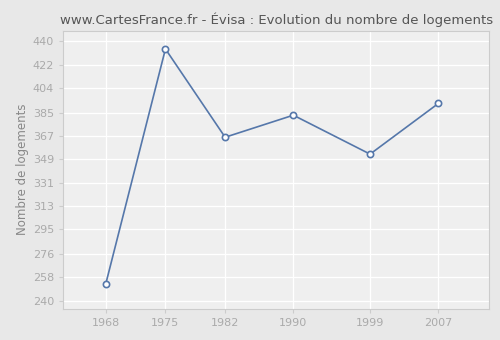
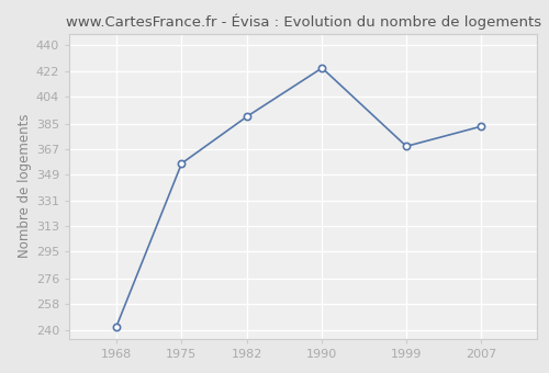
1968: 253 -> 242
1975: 434 -> 357
1982: 366 -> 390
1990: 383 -> 424
1999: 353 -> 369
2007: 392 -> 383
